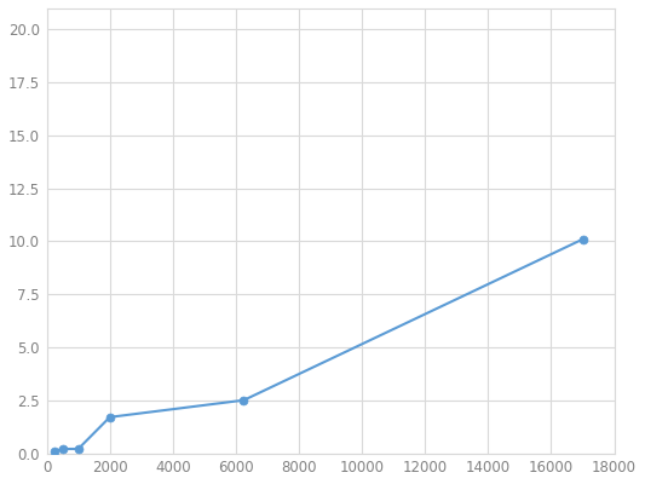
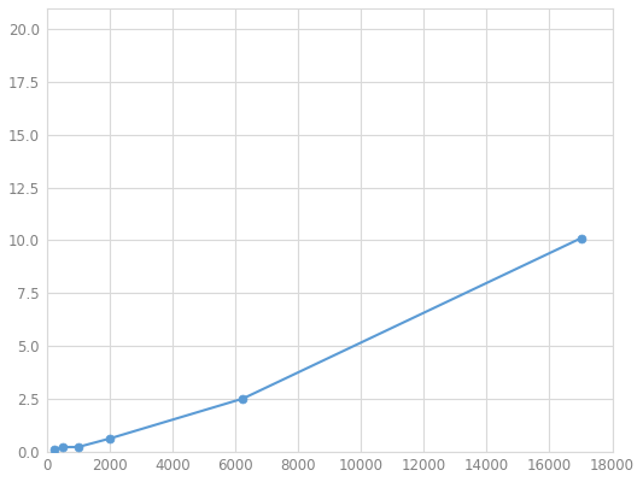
2000: 1.7 -> 0.6
